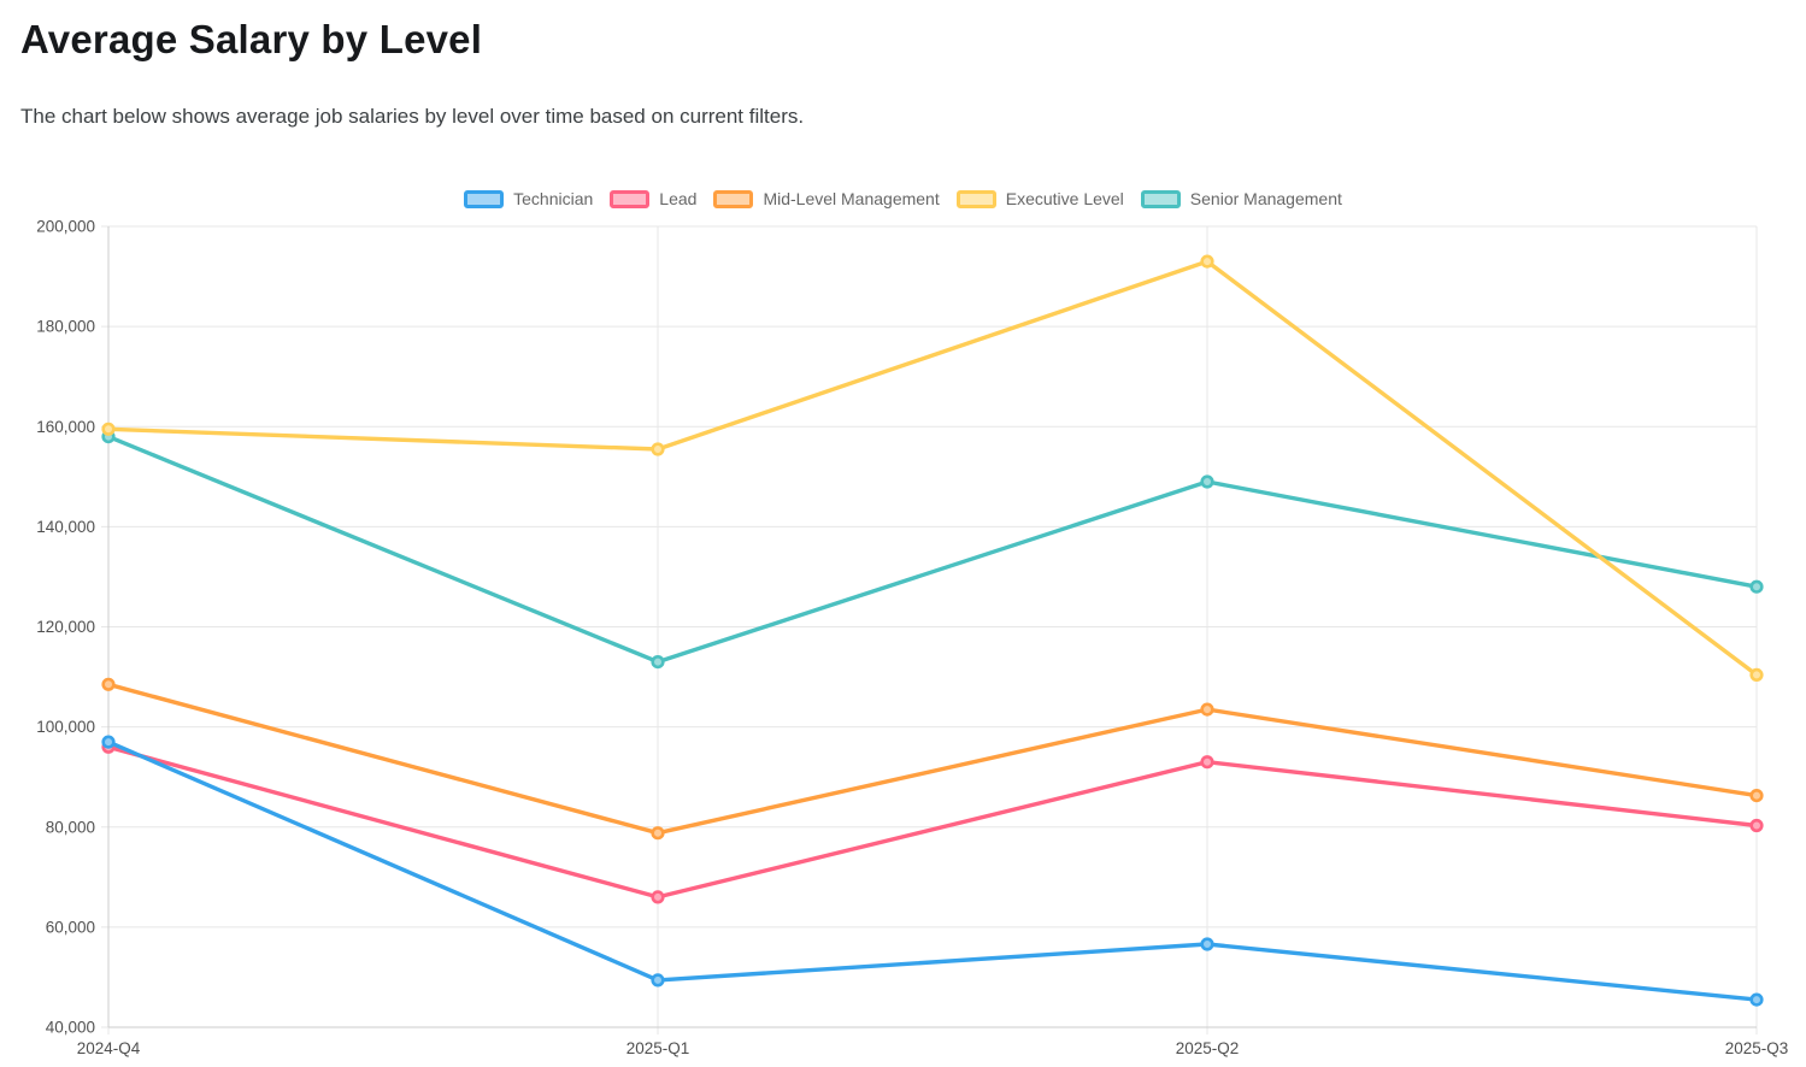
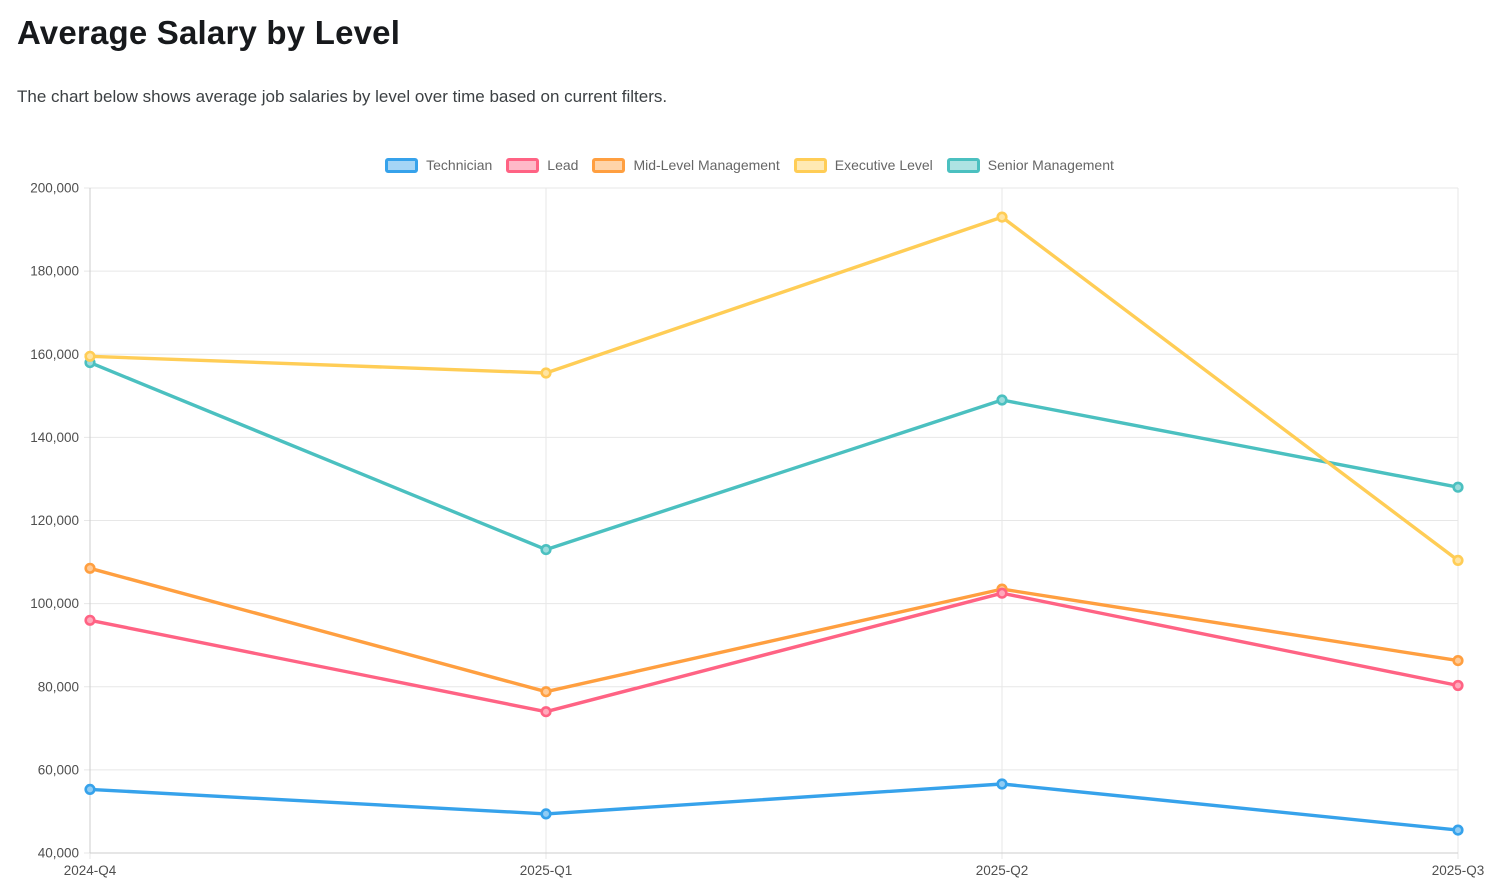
Technician/2024-Q4: 97000 -> 55000
Lead/2025-Q1: 66000 -> 74000
Lead/2025-Q2: 93000 -> 102000
